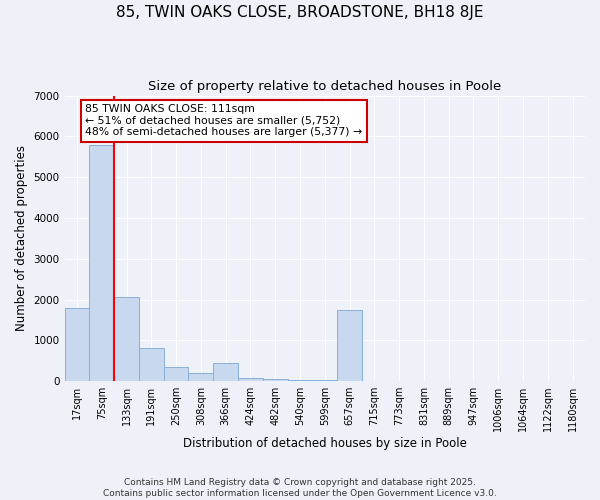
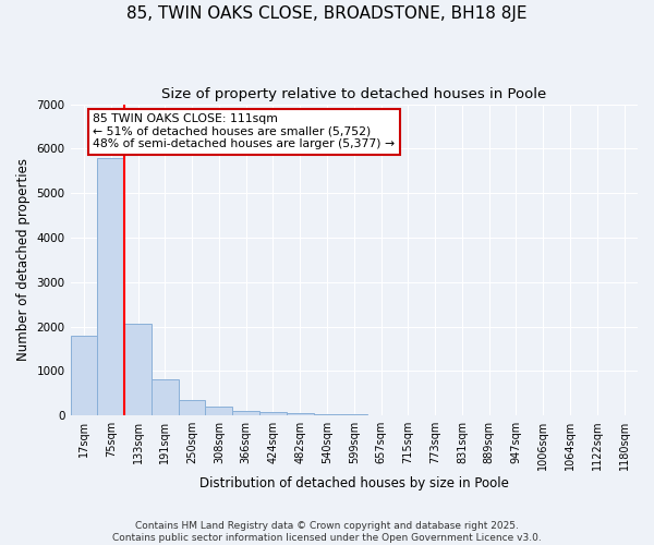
366sqm: 450 -> 100
657sqm: 1750 -> 10
